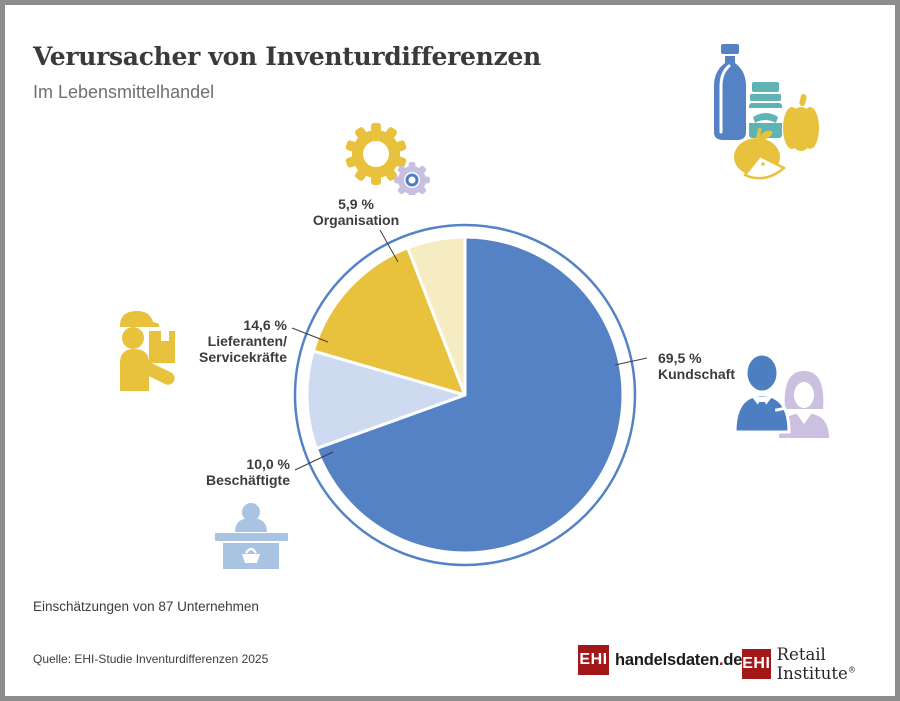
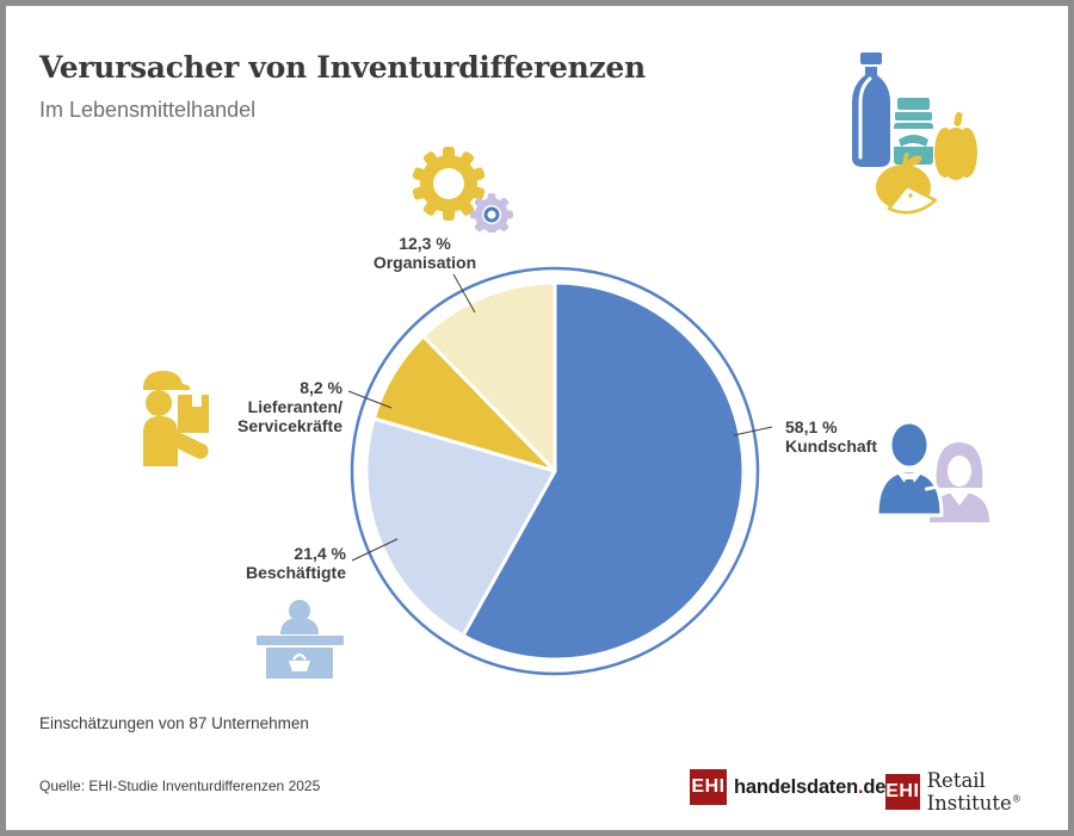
Kundschaft: 69,5 -> 58,1
Beschäftigte: 10,0 -> 21,4
Lieferanten/Servicekräfte: 14,6 -> 8,2
Organisation: 5,9 -> 12,3
